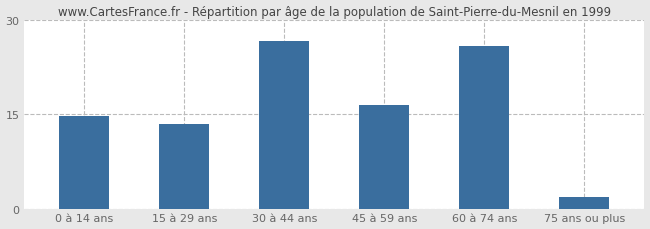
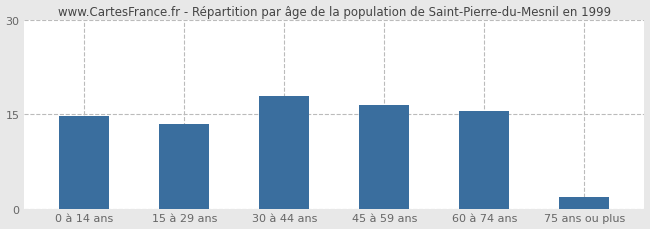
30 à 44 ans: 26.6 -> 18.0
60 à 74 ans: 25.8 -> 15.5
